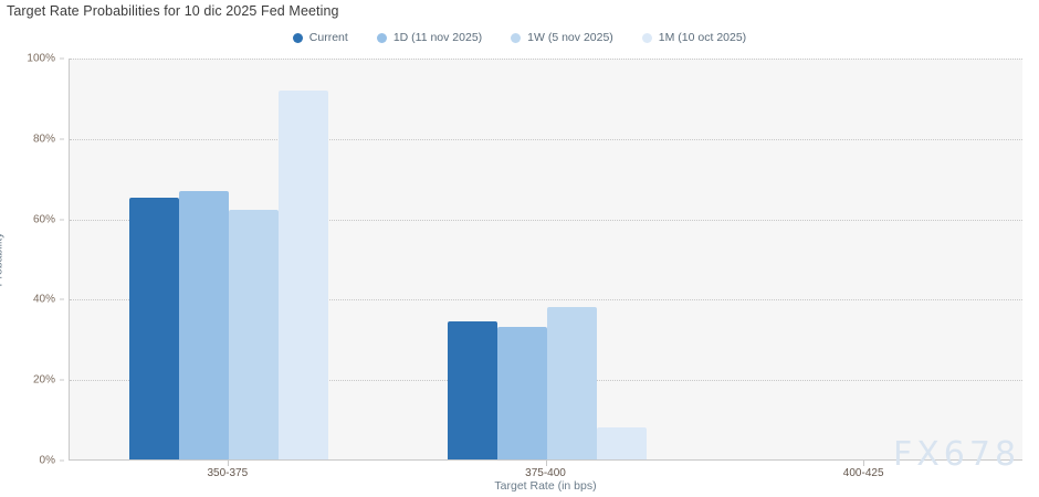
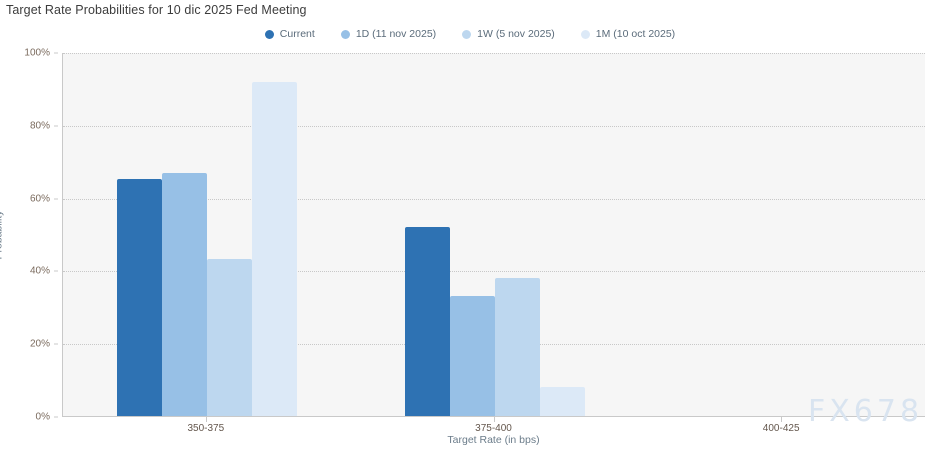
1W (5 nov 2025)/350-375: 62% -> 43%
Current/375-400: 34% -> 52%
